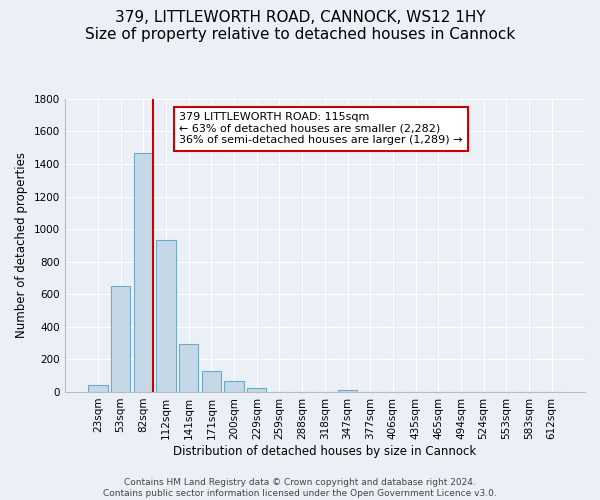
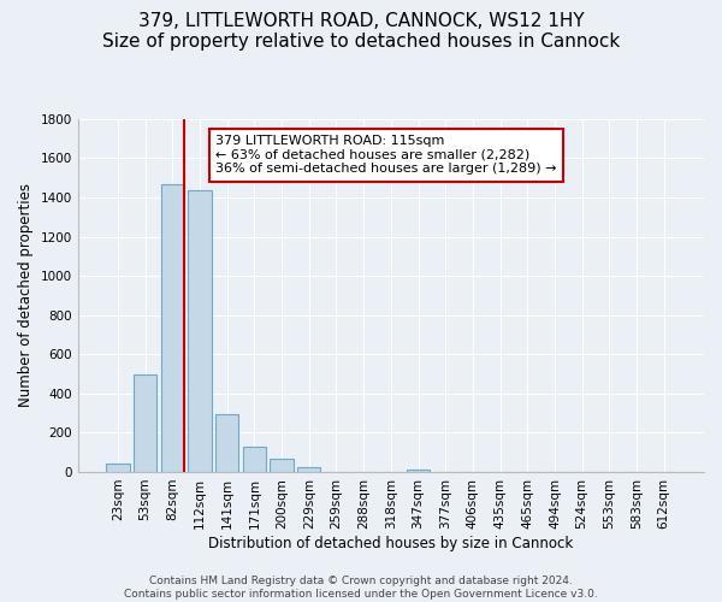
53sqm: 650 -> 500
112sqm: 940 -> 1440
